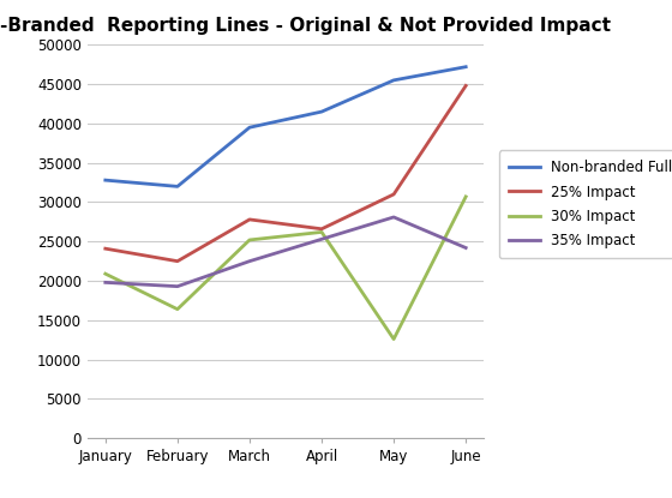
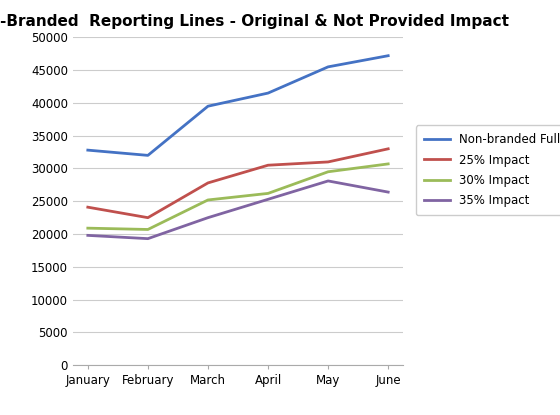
30% Impact/February: 16400 -> 20700
25% Impact/April: 26600 -> 30500
30% Impact/May: 12600 -> 29500
25% Impact/June: 44800 -> 33000
35% Impact/June: 24200 -> 26400
